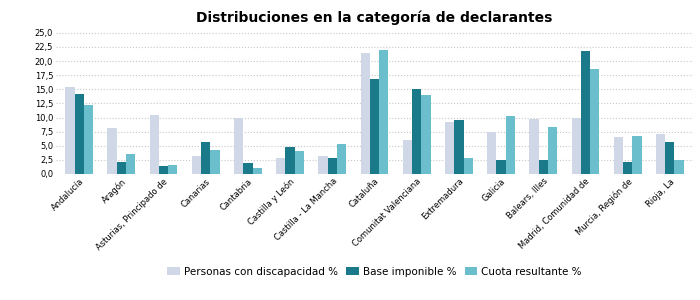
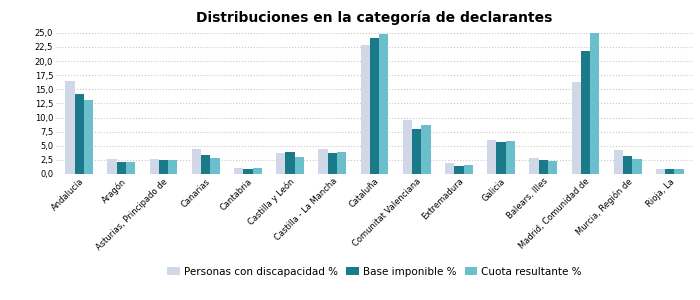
Personas con discapacidad %/Andalucía: 15,4 -> 16,5
Cuota resultante %/Andalucía: 12,2 -> 13,1
Personas con discapacidad %/Aragón: 8,2 -> 2,7
Cuota resultante %/Aragón: 3,6 -> 2,1
Personas con discapacidad %/Asturias, Principado de: 10,4 -> 2,7
Base imponible %/Asturias, Principado de: 1,4 -> 2,4
Cuota resultante %/Asturias, Principado de: 1,6 -> 2,5
Personas con discapacidad %/Canarias: 3,2 -> 4,4
Base imponible %/Canarias: 5,6 -> 3,3
Cuota resultante %/Canarias: 4,2 -> 2,8
Personas con discapacidad %/Cantabria: 10,0 -> 1,1
Base imponible %/Cantabria: 2,0 -> 0,9
Personas con discapacidad %/Castilla y León: 2,8 -> 3,7
Base imponible %/Castilla y León: 4,8 -> 3,9
Cuota resultante %/Castilla y León: 4,0 -> 3,0
Personas con discapacidad %/Castilla - La Mancha: 3,2 -> 4,4
Base imponible %/Castilla - La Mancha: 2,8 -> 3,8
Cuota resultante %/Castilla - La Mancha: 5,4 -> 3,9
Personas con discapacidad %/Cataluña: 21,4 -> 22,8
Base imponible %/Cataluña: 16,8 -> 24,0
Cuota resultante %/Cataluña: 22,0 -> 24,8
Personas con discapacidad %/Comunitat Valenciana: 6,0 -> 9,6
Base imponible %/Comunitat Valenciana: 15,0 -> 8,0
Cuota resultante %/Comunitat Valenciana: 14,0 -> 8,6
Personas con discapacidad %/Extremadura: 9,2 -> 2,0
Base imponible %/Extremadura: 9,6 -> 1,5
Cuota resultante %/Extremadura: 2,8 -> 1,6
Personas con discapacidad %/Galicia: 7,4 -> 6,1
Base imponible %/Galicia: 2,4 -> 5,7
Cuota resultante %/Galicia: 10,2 -> 5,8
Personas con discapacidad %/Balears, Illes: 9,8 -> 2,8
Cuota resultante %/Balears, Illes: 8,4 -> 2,3
Personas con discapacidad %/Madrid, Comunidad de: 10,0 -> 16,3
Cuota resultante %/Madrid, Comunidad de: 18,6 -> 25,0
Personas con discapacidad %/Murcia, Región de: 6,6 -> 4,2
Base imponible %/Murcia, Región de: 2,2 -> 3,1
Cuota resultante %/Murcia, Región de: 6,8 -> 2,6
Personas con discapacidad %/Rioja, La: 7,0 -> 0,9
Base imponible %/Rioja, La: 5,6 -> 0,9
Cuota resultante %/Rioja, La: 2,4 -> 0,9
